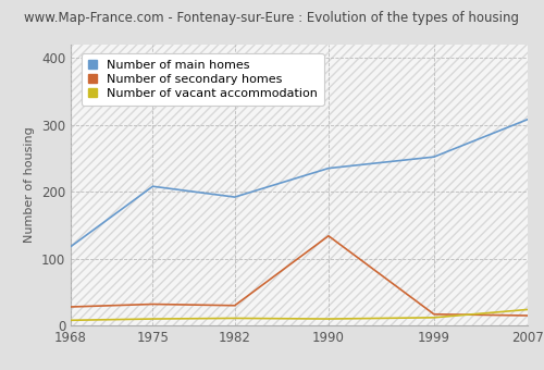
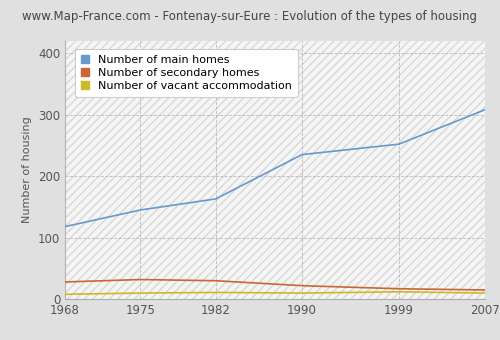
Number of main homes/1975: 208 -> 145
Number of main homes/1982: 192 -> 163
Number of secondary homes/1990: 134 -> 22
Number of vacant accommodation/2007: 24 -> 10
